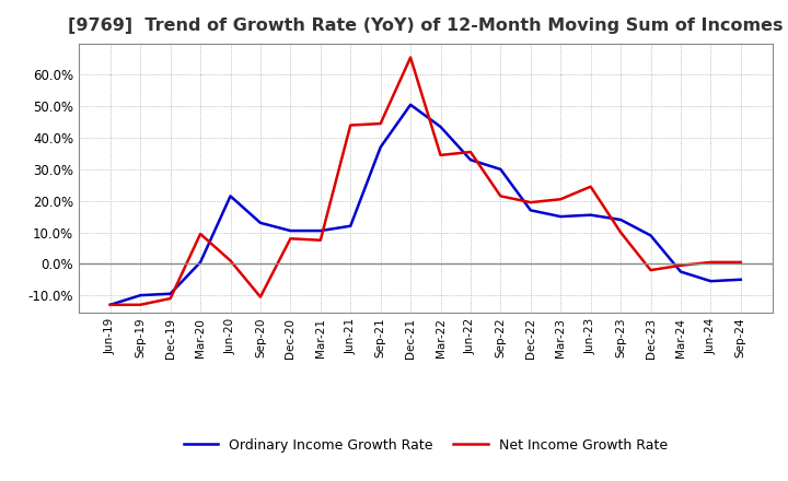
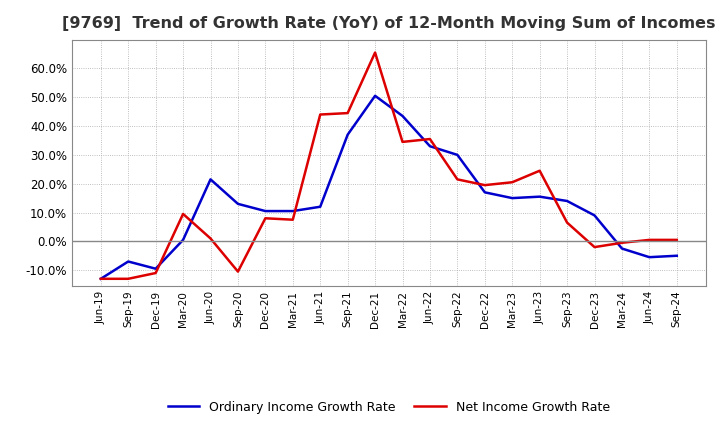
Ordinary Income Growth Rate/Sep-19: -10.0% -> -7.0%
Net Income Growth Rate/Sep-23: 10.0% -> 6.5%
